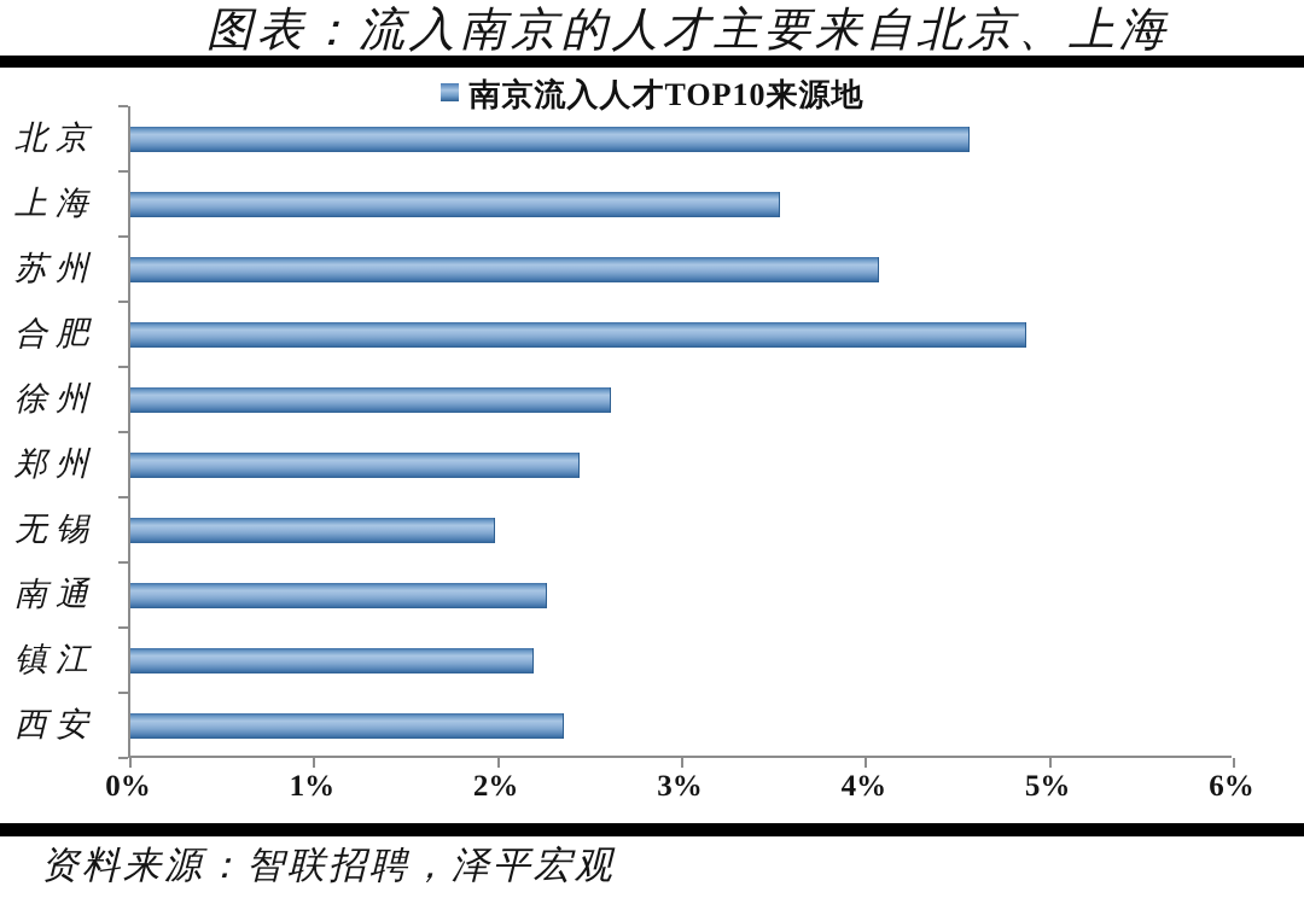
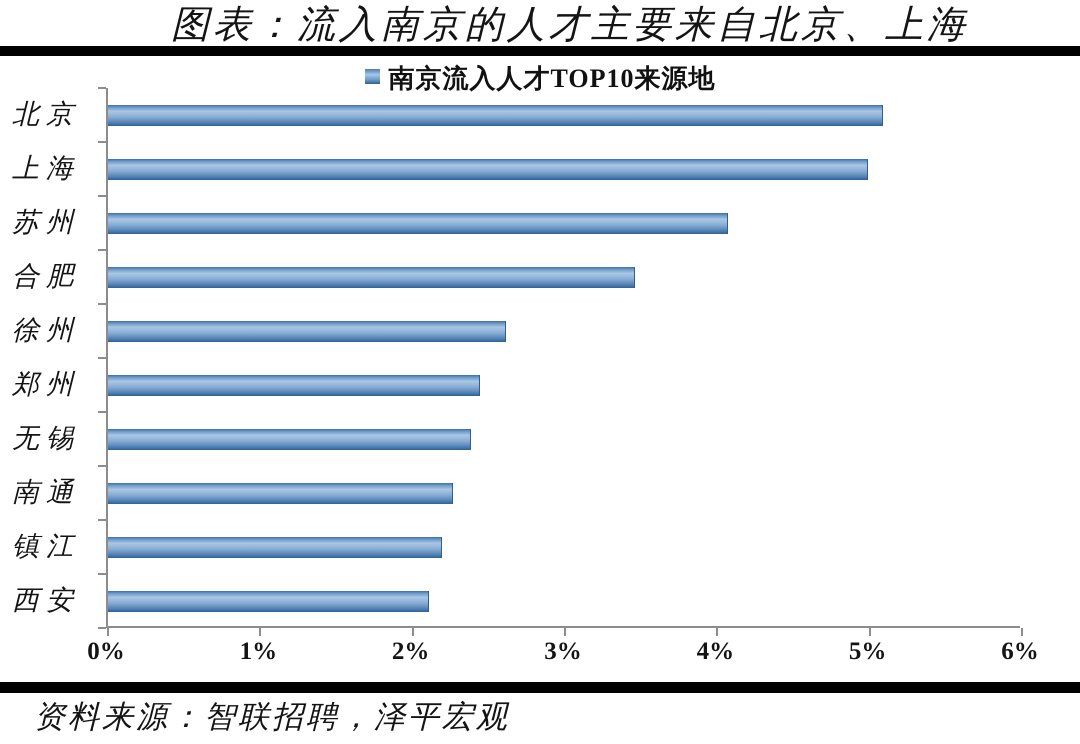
北京: 4.57% -> 5.10%
上海: 3.54% -> 5.00%
合肥: 4.88% -> 3.47%
无锡: 1.99% -> 2.39%
西安: 2.36% -> 2.11%
